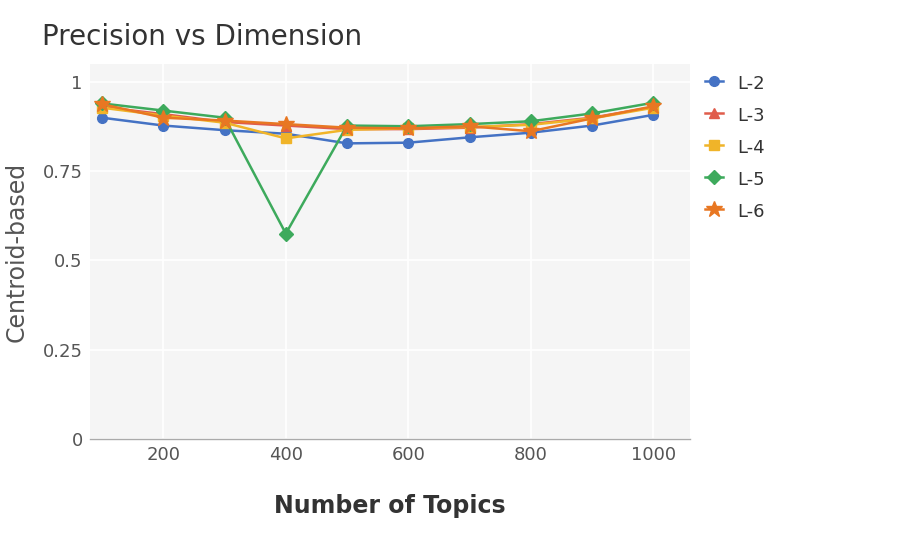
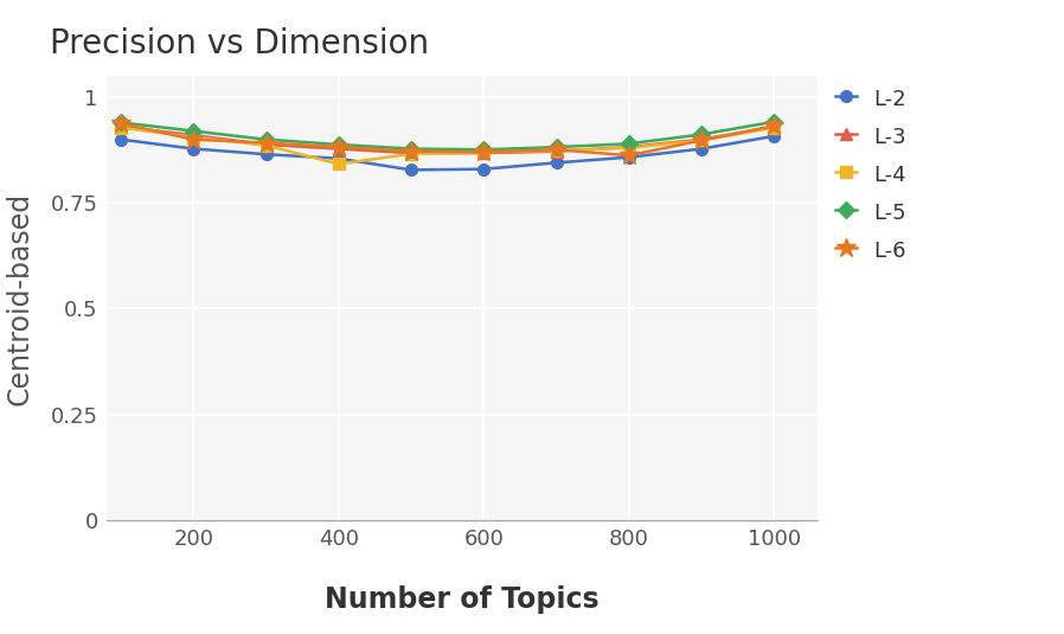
L-5/400: 0.575 -> 0.888
